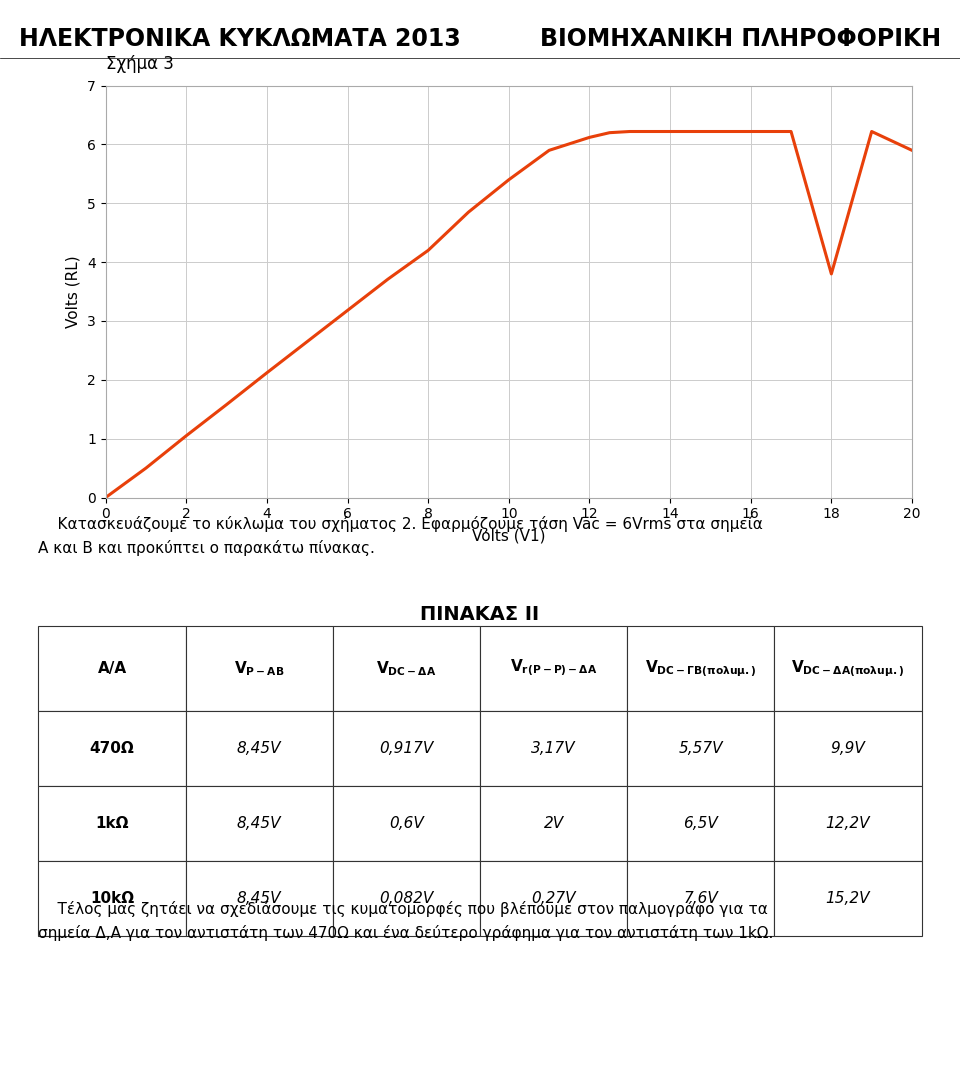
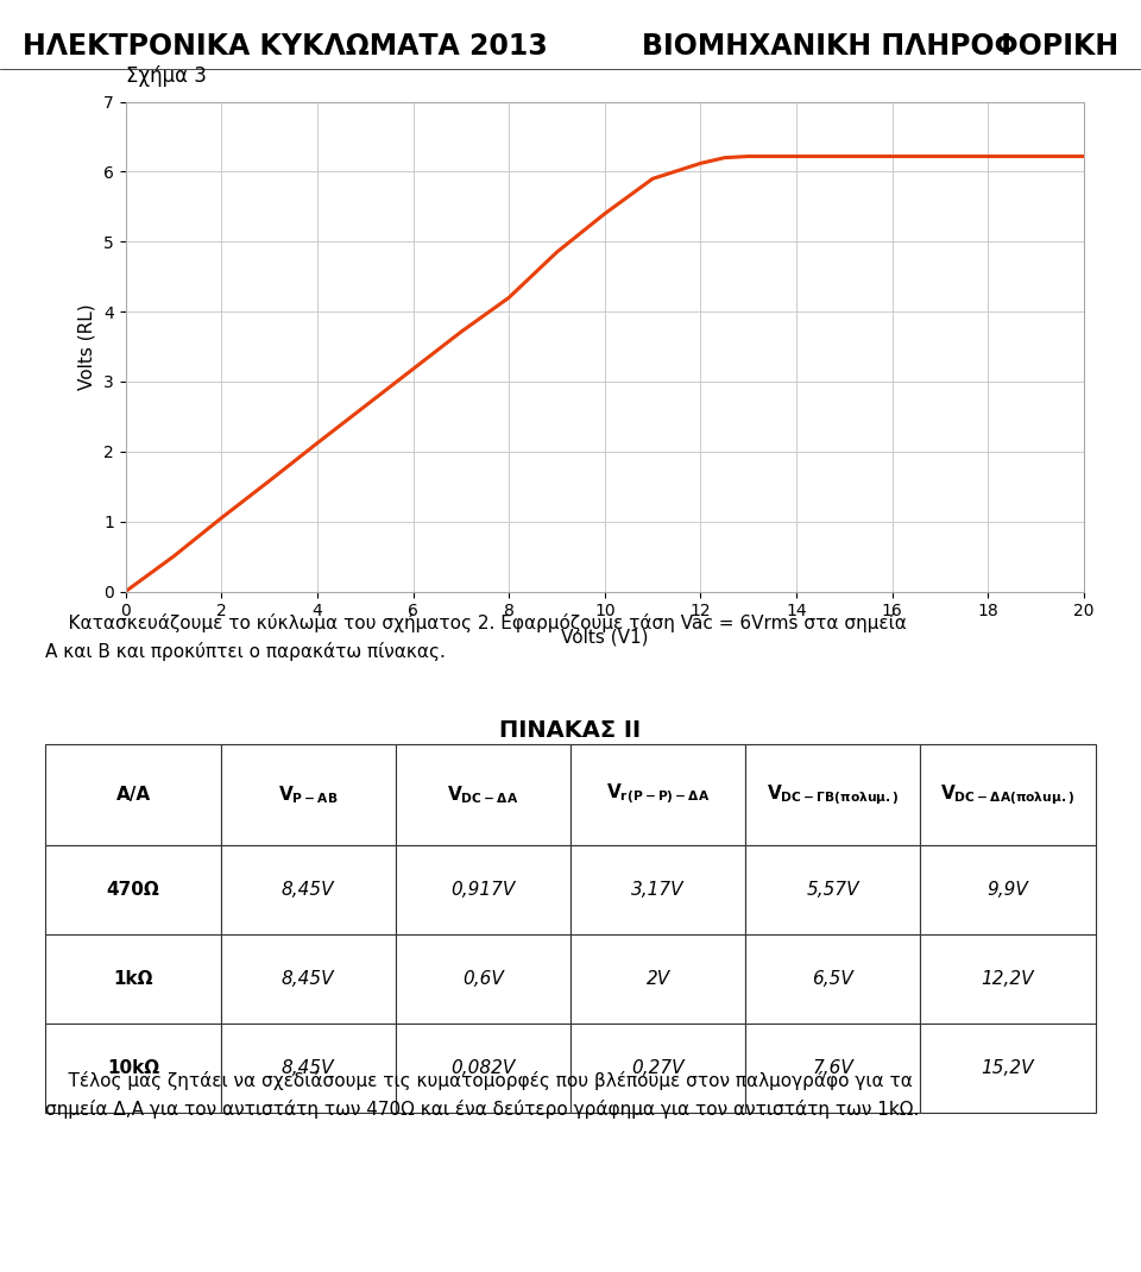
18: 3.80 -> 6.22
20: 5.90 -> 6.22
